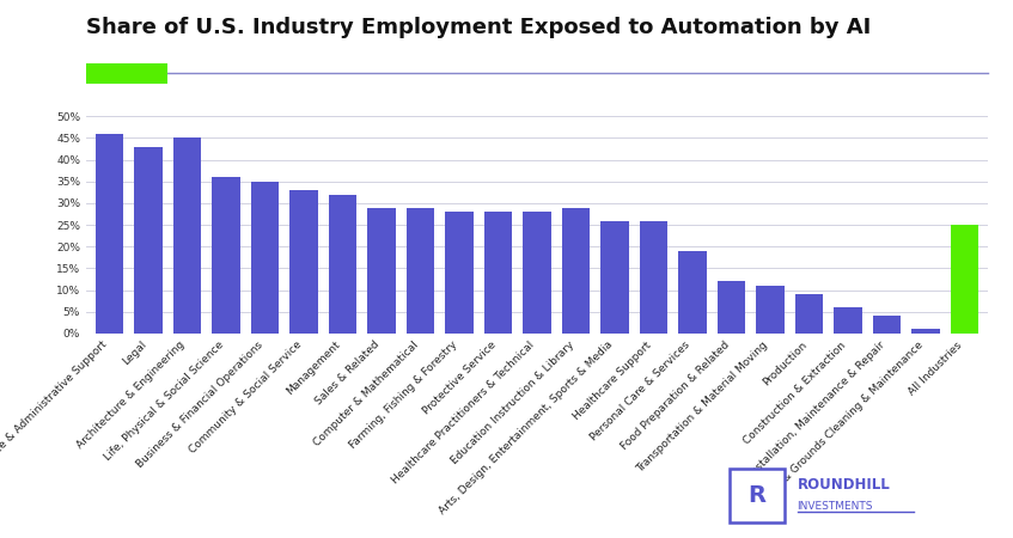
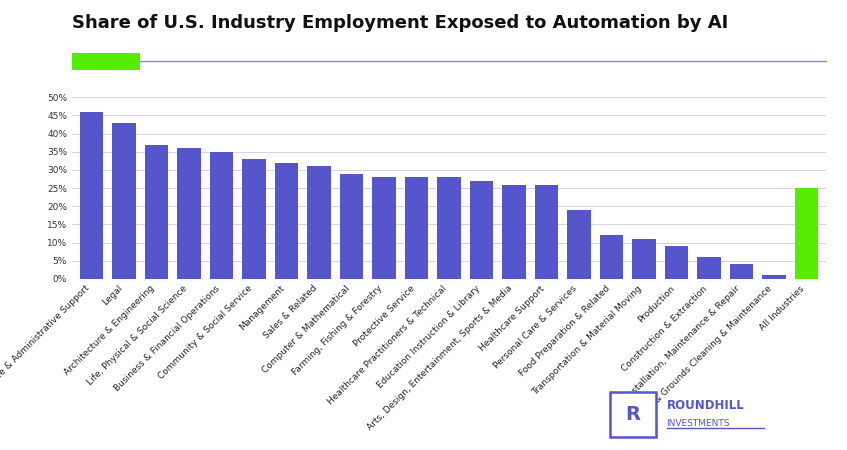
Architecture & Engineering: 45% -> 37%
Sales & Related: 29% -> 31%
Education Instruction & Library: 29% -> 27%
